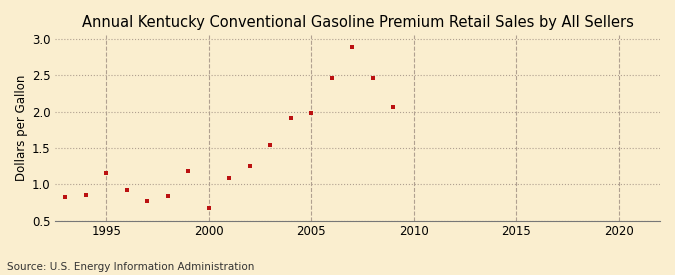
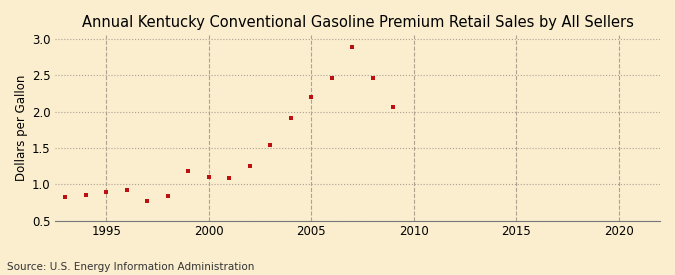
1995: 1.16 -> 0.90
2000: 0.68 -> 1.10
2005: 1.98 -> 2.20
